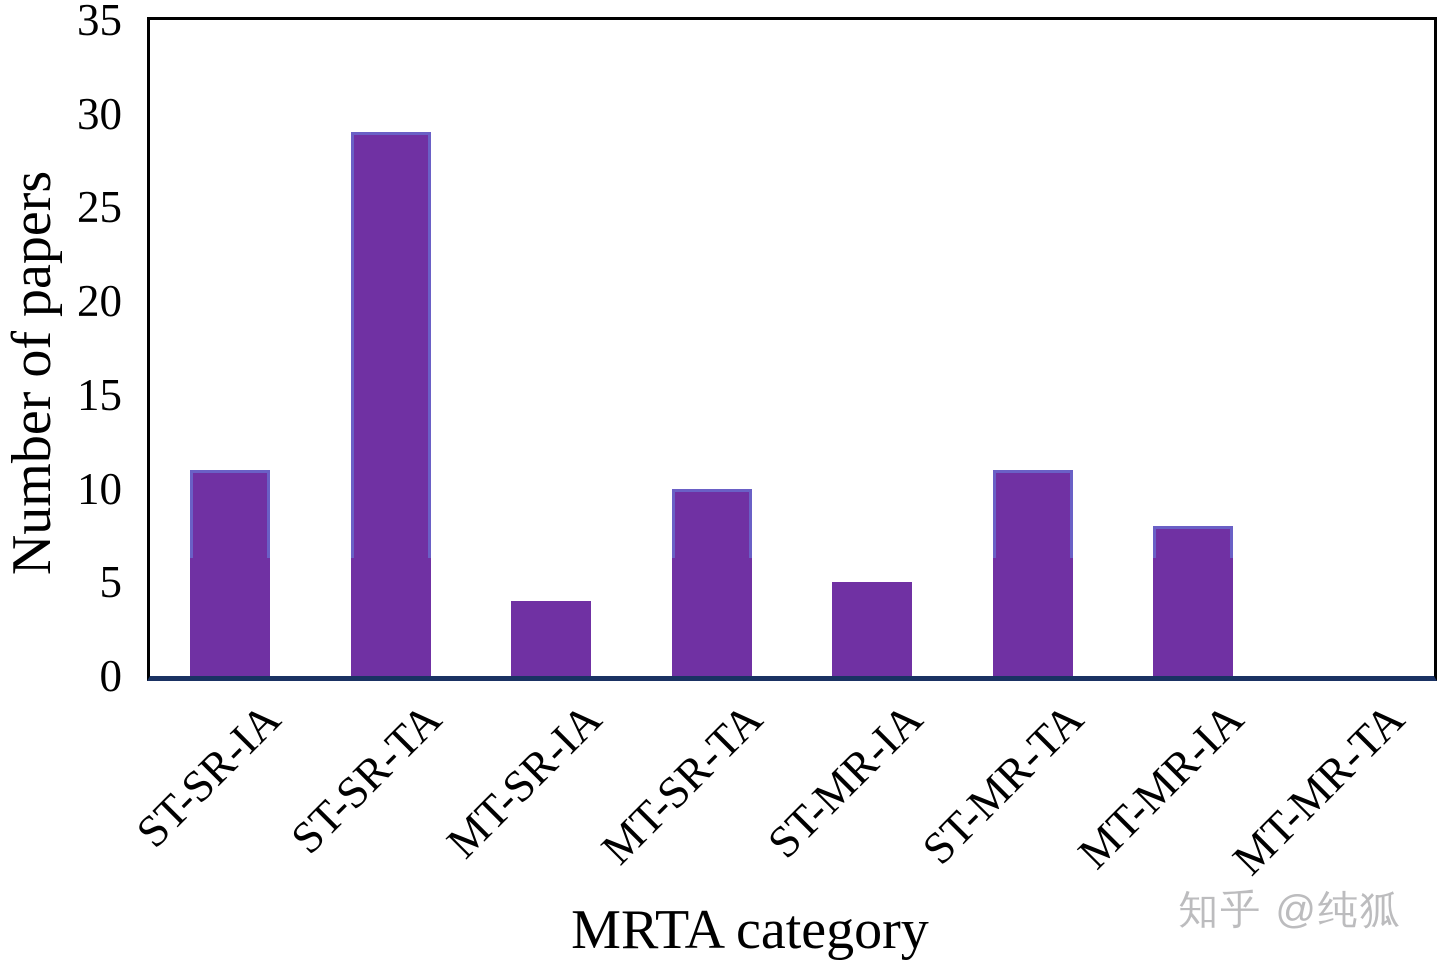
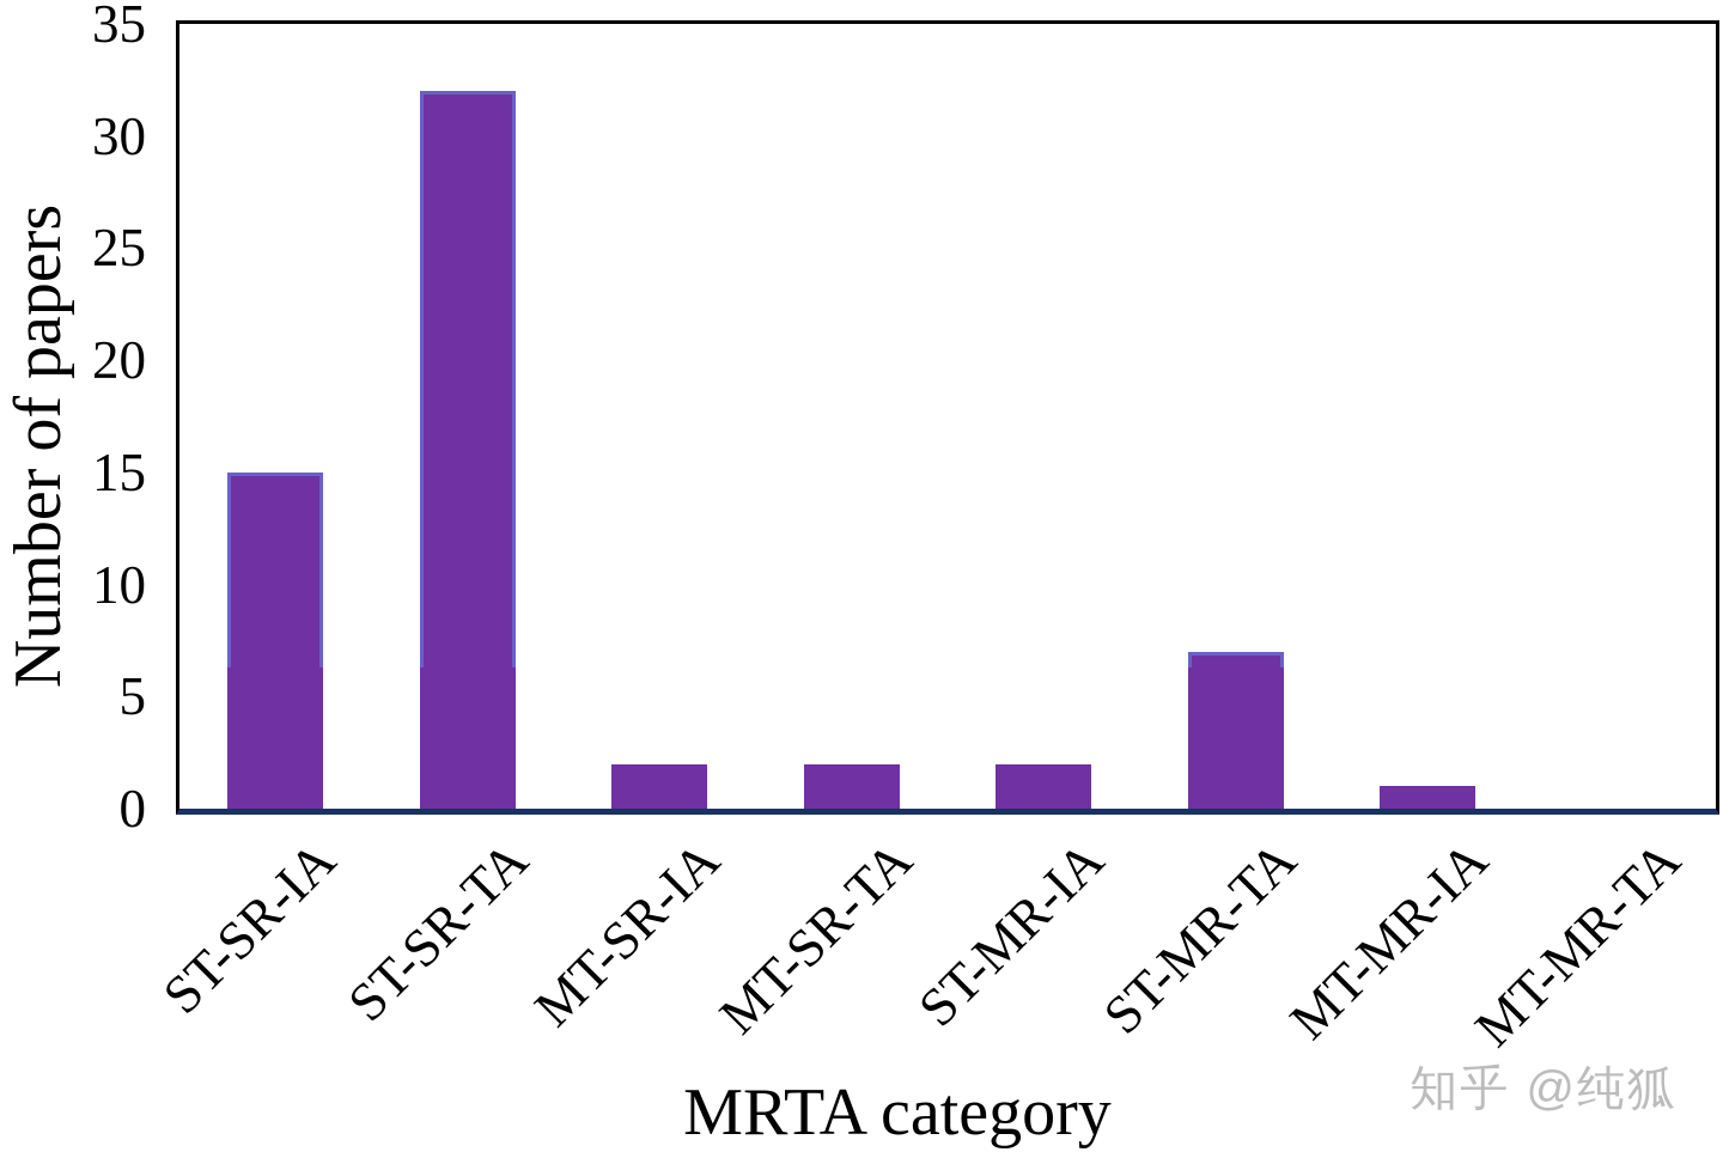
ST-SR-IA: 11 -> 15
ST-SR-TA: 29 -> 32
MT-SR-IA: 4 -> 2
MT-SR-TA: 10 -> 2
ST-MR-IA: 5 -> 2
ST-MR-TA: 11 -> 7
MT-MR-IA: 8 -> 1
